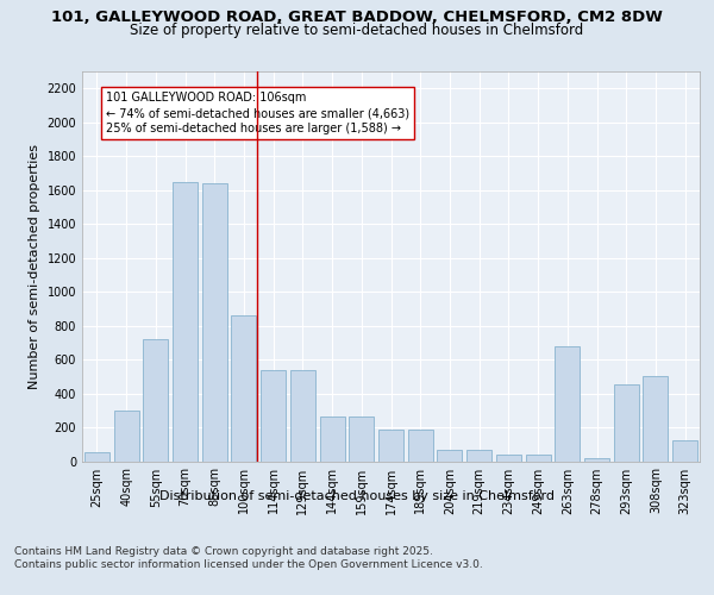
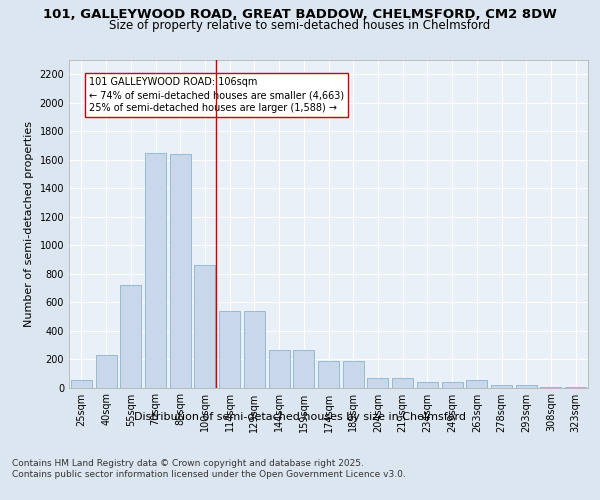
40sqm: 300 -> 220
263sqm: 680 -> 60
293sqm: 450 -> 20
308sqm: 500 -> 0
323sqm: 120 -> 0
